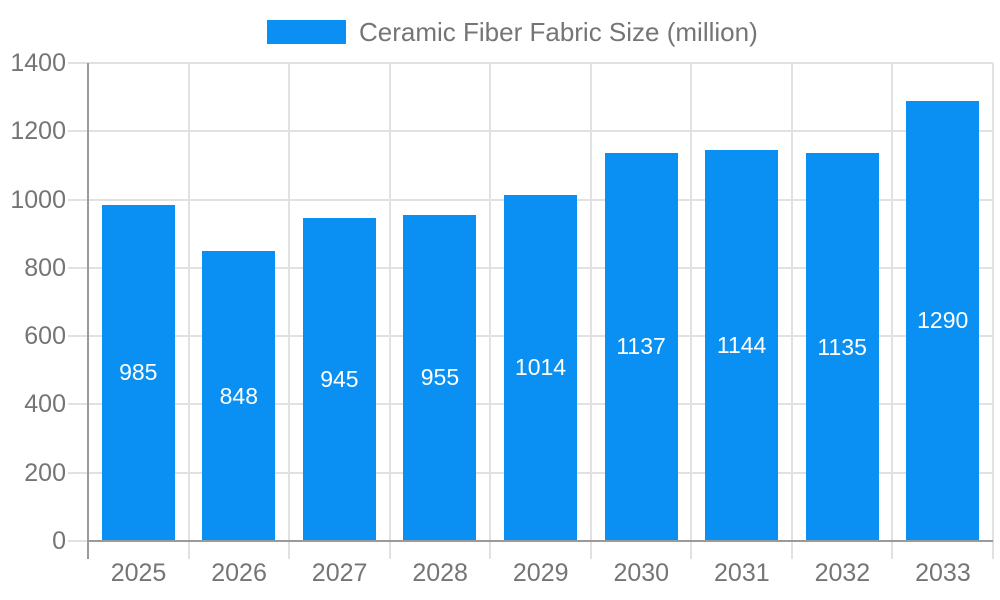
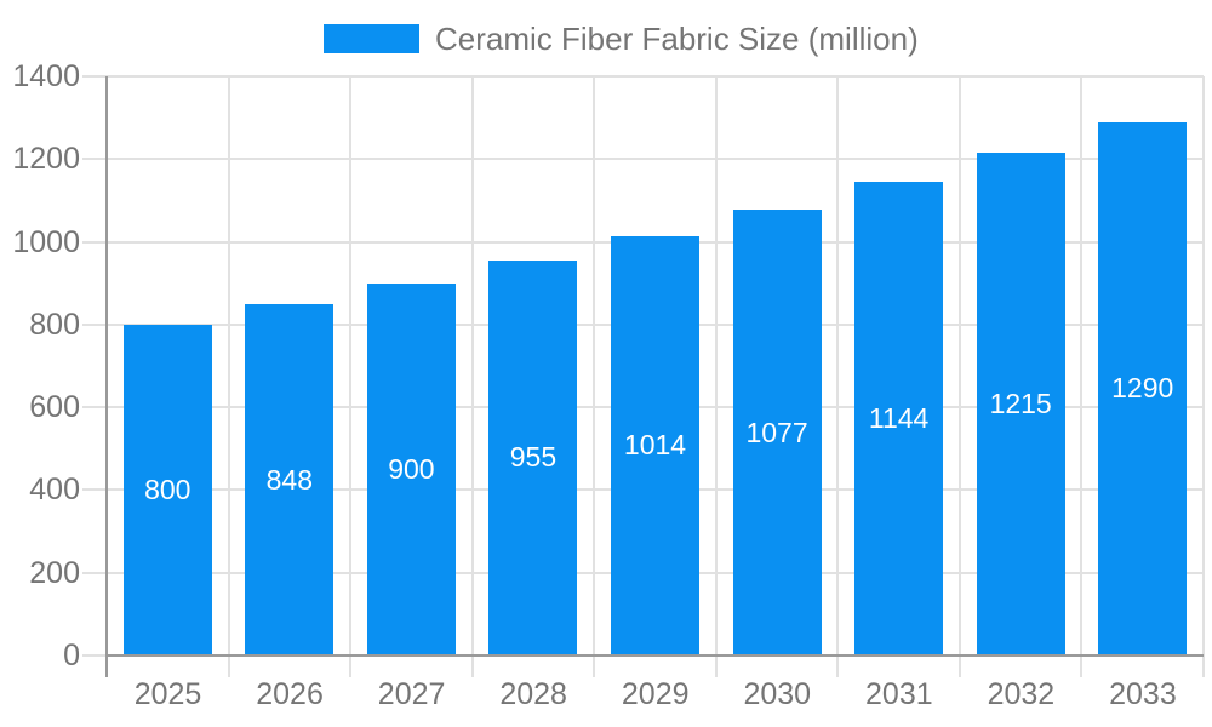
2025: 985 -> 800
2027: 945 -> 900
2030: 1137 -> 1077
2032: 1135 -> 1215
